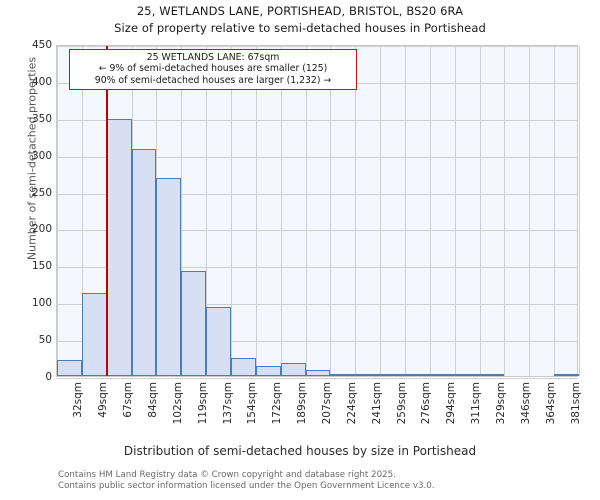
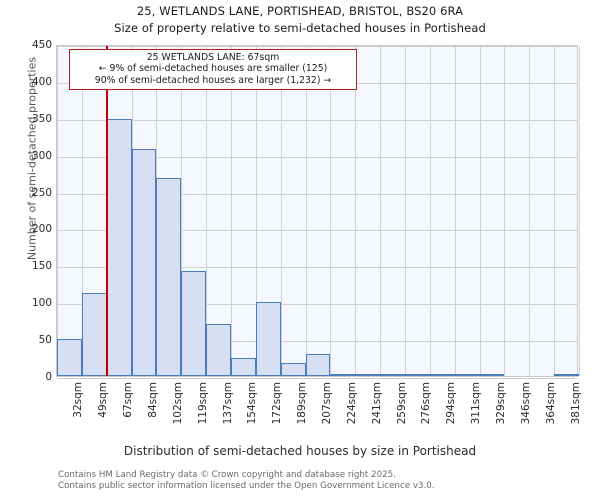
32sqm: 20 -> 50
137sqm: 90 -> 70
172sqm: 10 -> 100
207sqm: 10 -> 30
